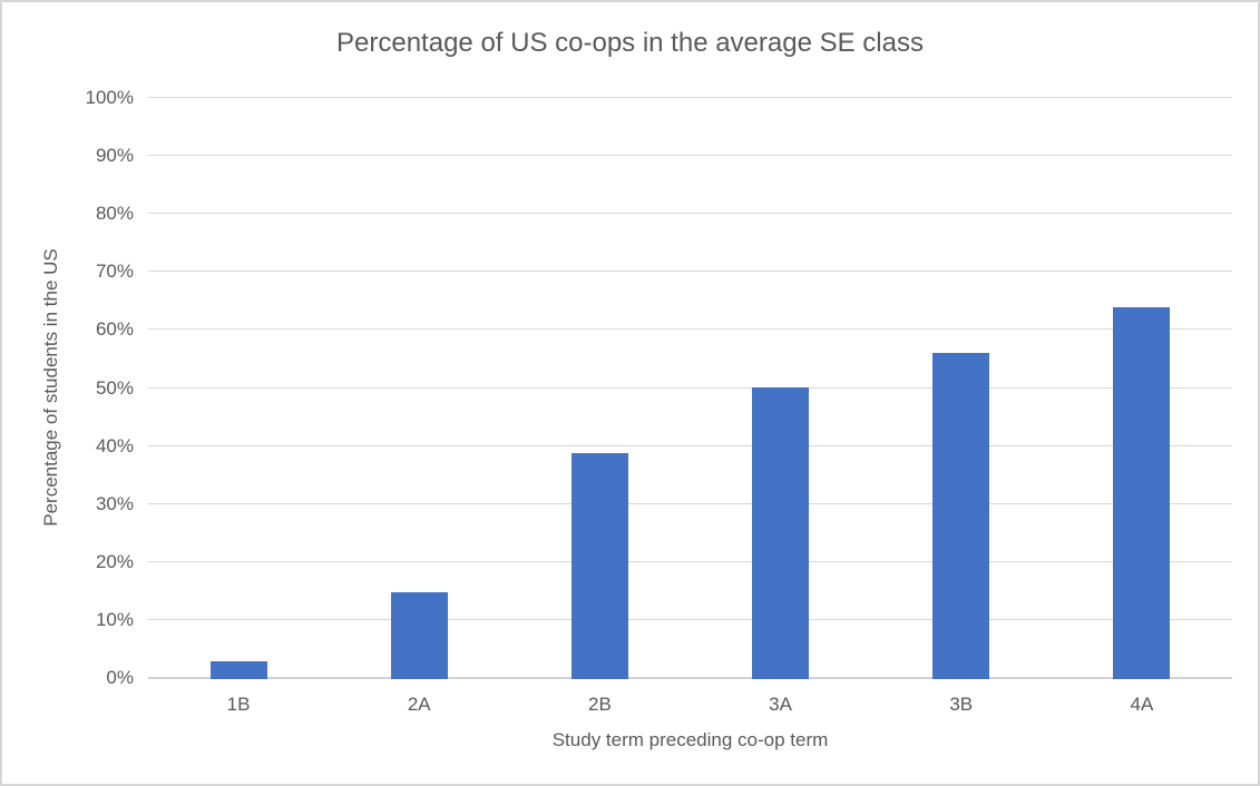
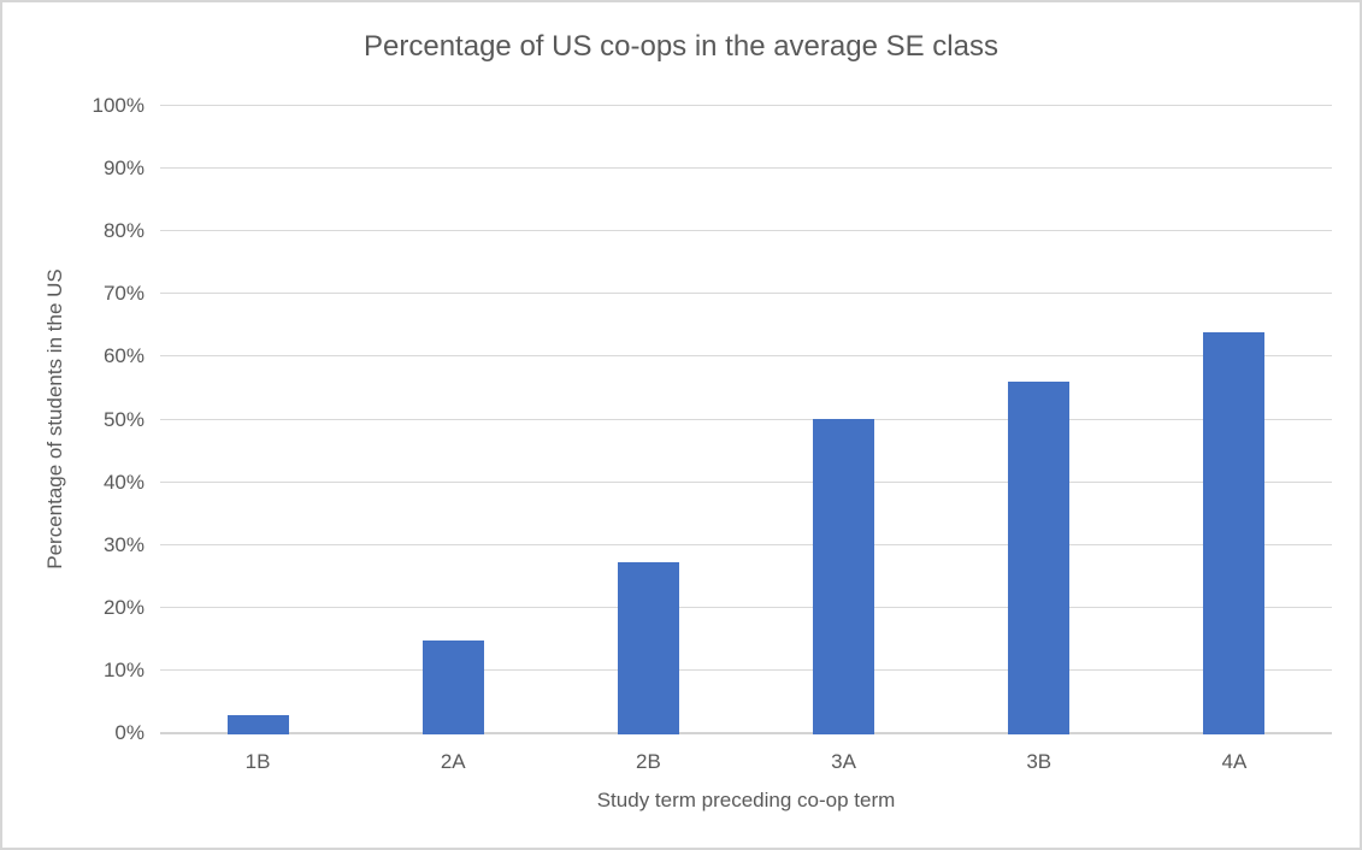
2B: 39% -> 27%
